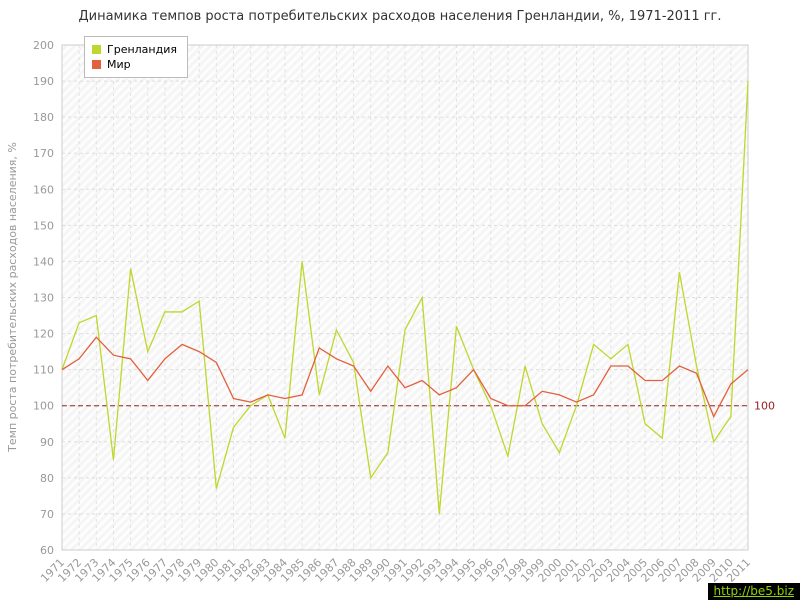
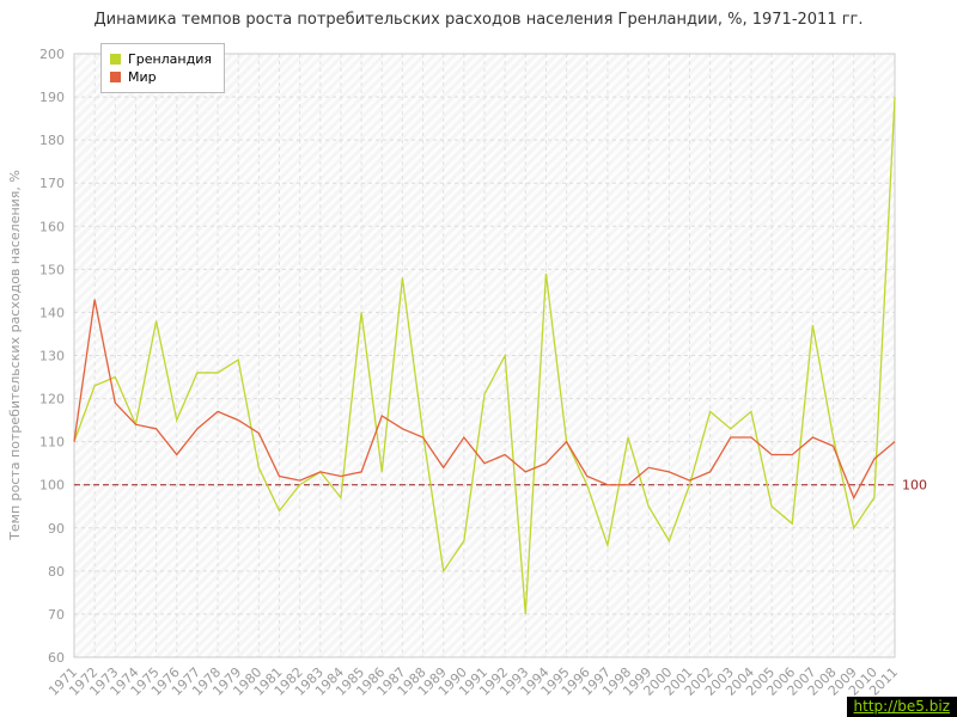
Мир/1972: 113 -> 143
Гренландия/1974: 85 -> 114
Гренландия/1980: 77 -> 104
Гренландия/1984: 91 -> 97
Гренландия/1987: 121 -> 148
Гренландия/1994: 122 -> 149
